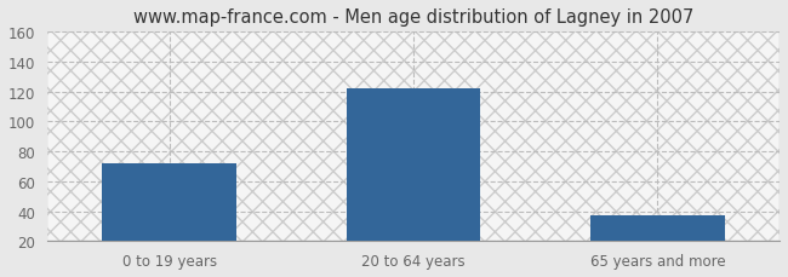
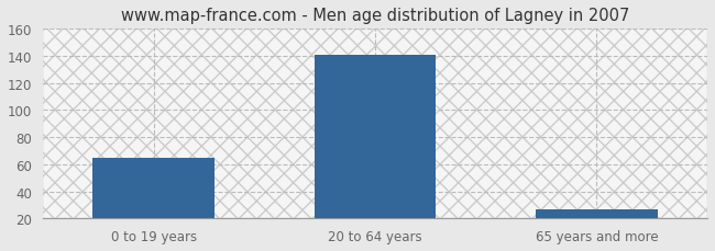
0 to 19 years: 72 -> 65
20 to 64 years: 122 -> 141
65 years and more: 37 -> 27
